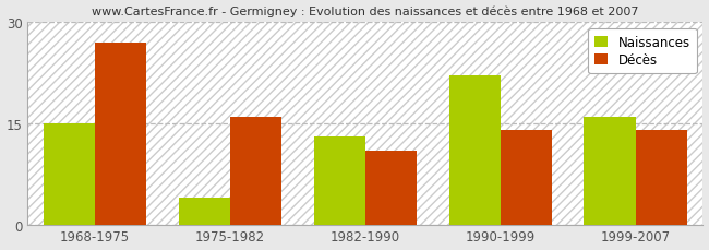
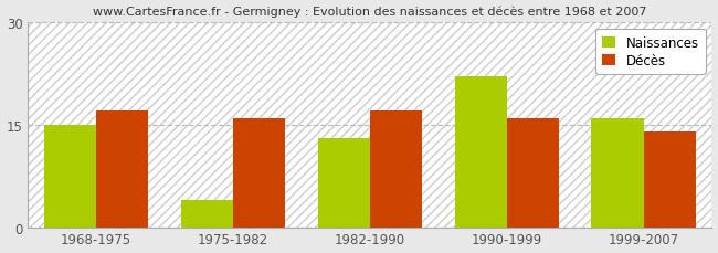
Décès/1968-1975: 27 -> 17
Décès/1982-1990: 11 -> 17
Décès/1990-1999: 14 -> 16
